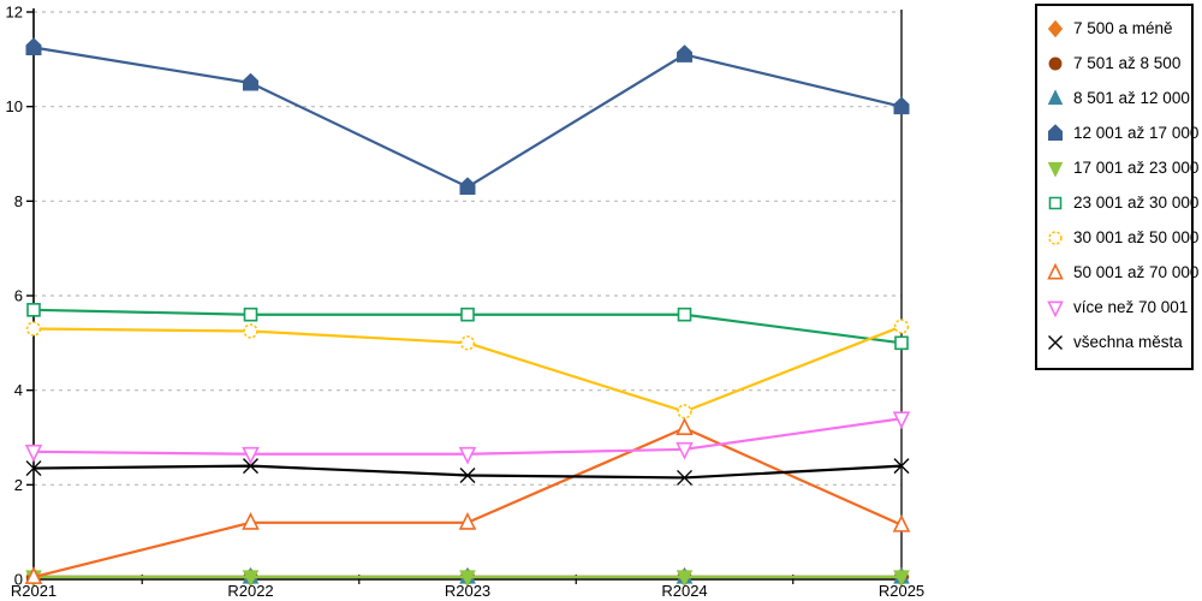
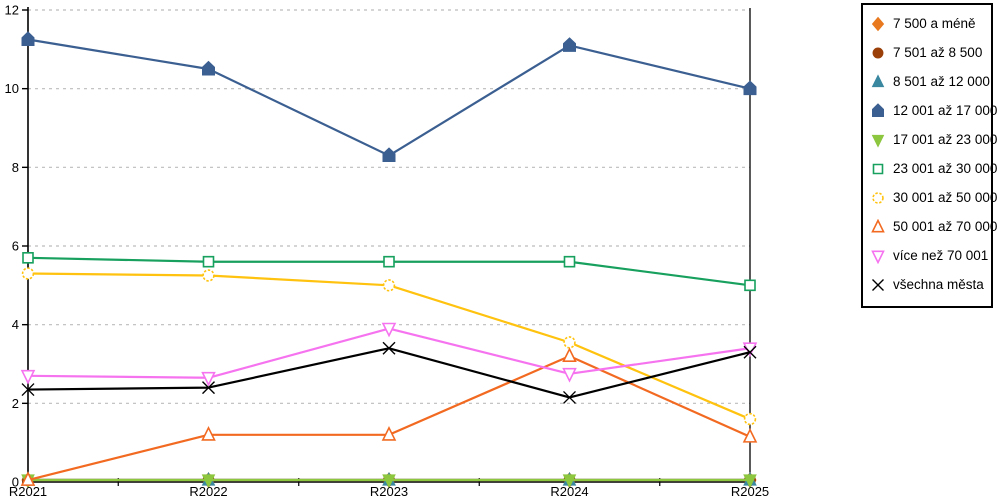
více než 70 001/R2023: 2.6 -> 3.9
všechna města/R2023: 2.2 -> 3.4
30 001 až 50 000/R2025: 5.3 -> 1.6
všechna města/R2025: 2.4 -> 3.3
